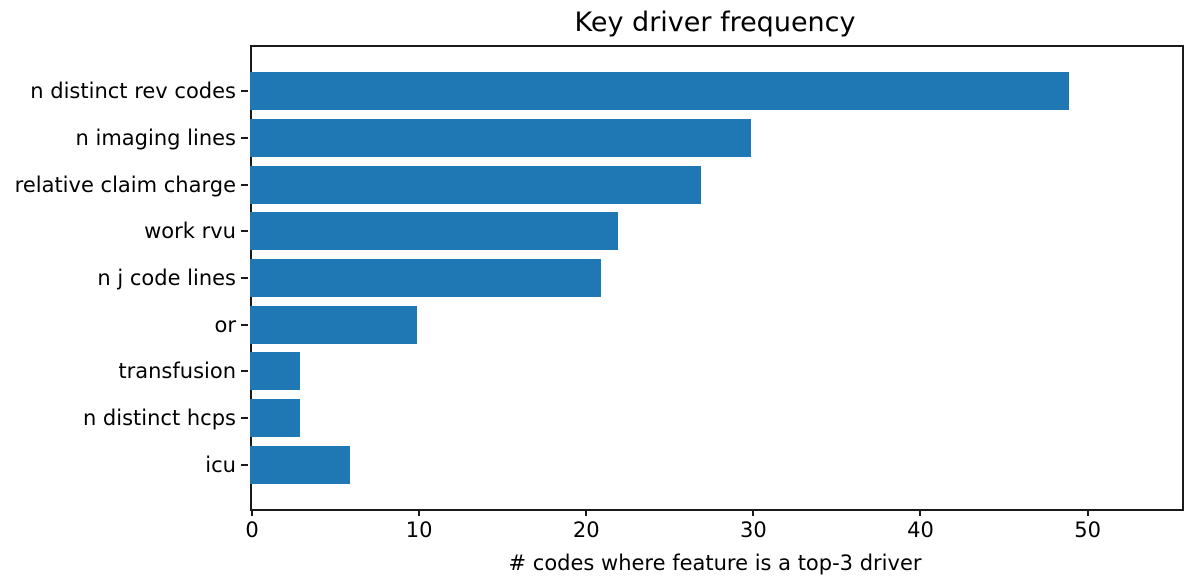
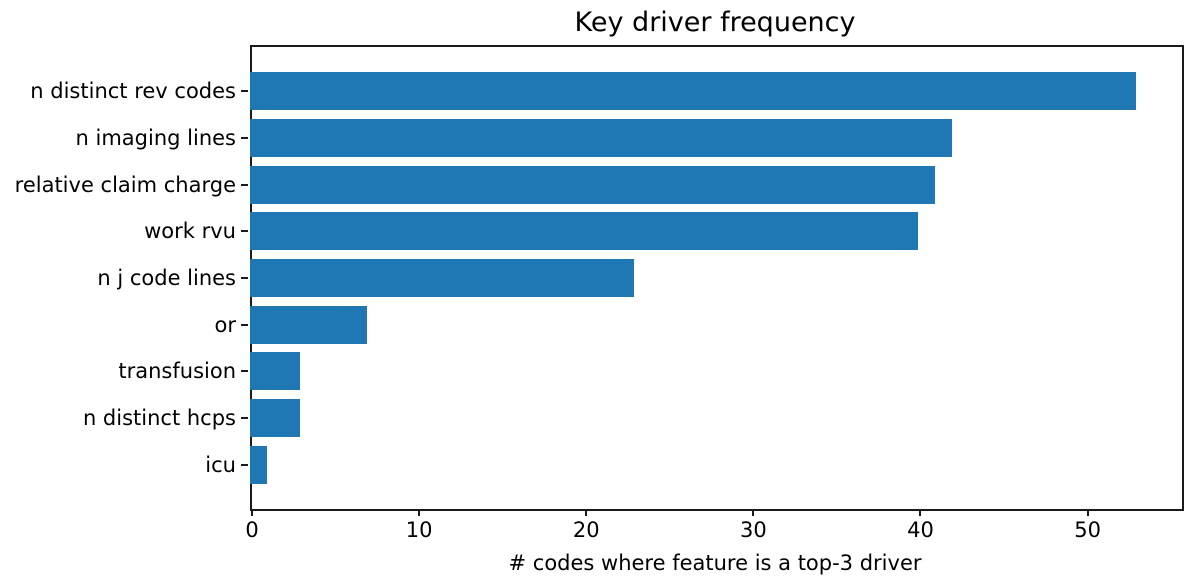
n distinct rev codes: 49 -> 53
n imaging lines: 30 -> 42
relative claim charge: 27 -> 41
work rvu: 22 -> 40
n j code lines: 21 -> 23
or: 10 -> 7
icu: 6 -> 1
